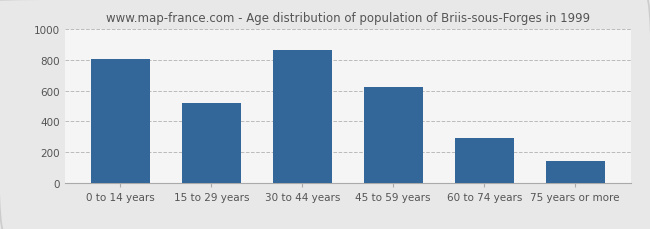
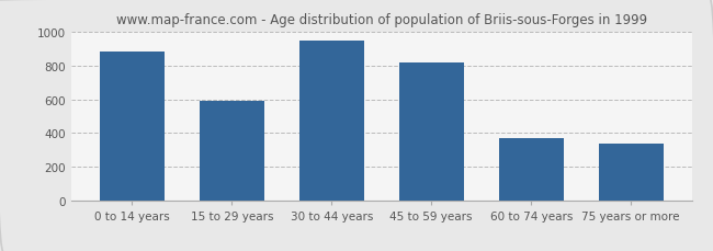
0 to 14 years: 810 -> 880
15 to 29 years: 520 -> 590
30 to 44 years: 860 -> 950
45 to 59 years: 620 -> 820
60 to 74 years: 290 -> 370
75 years or more: 140 -> 340
